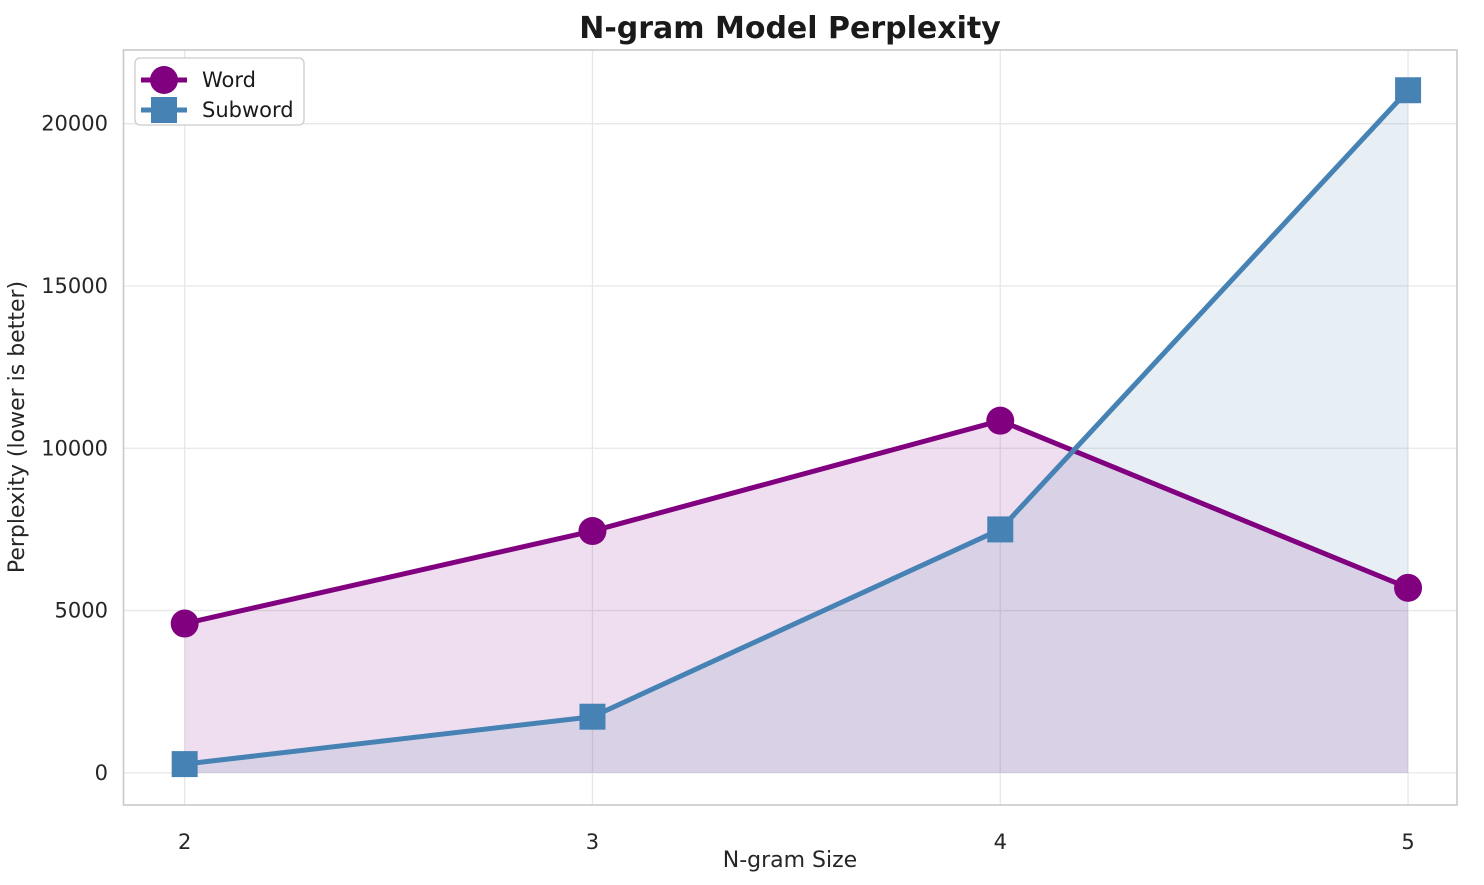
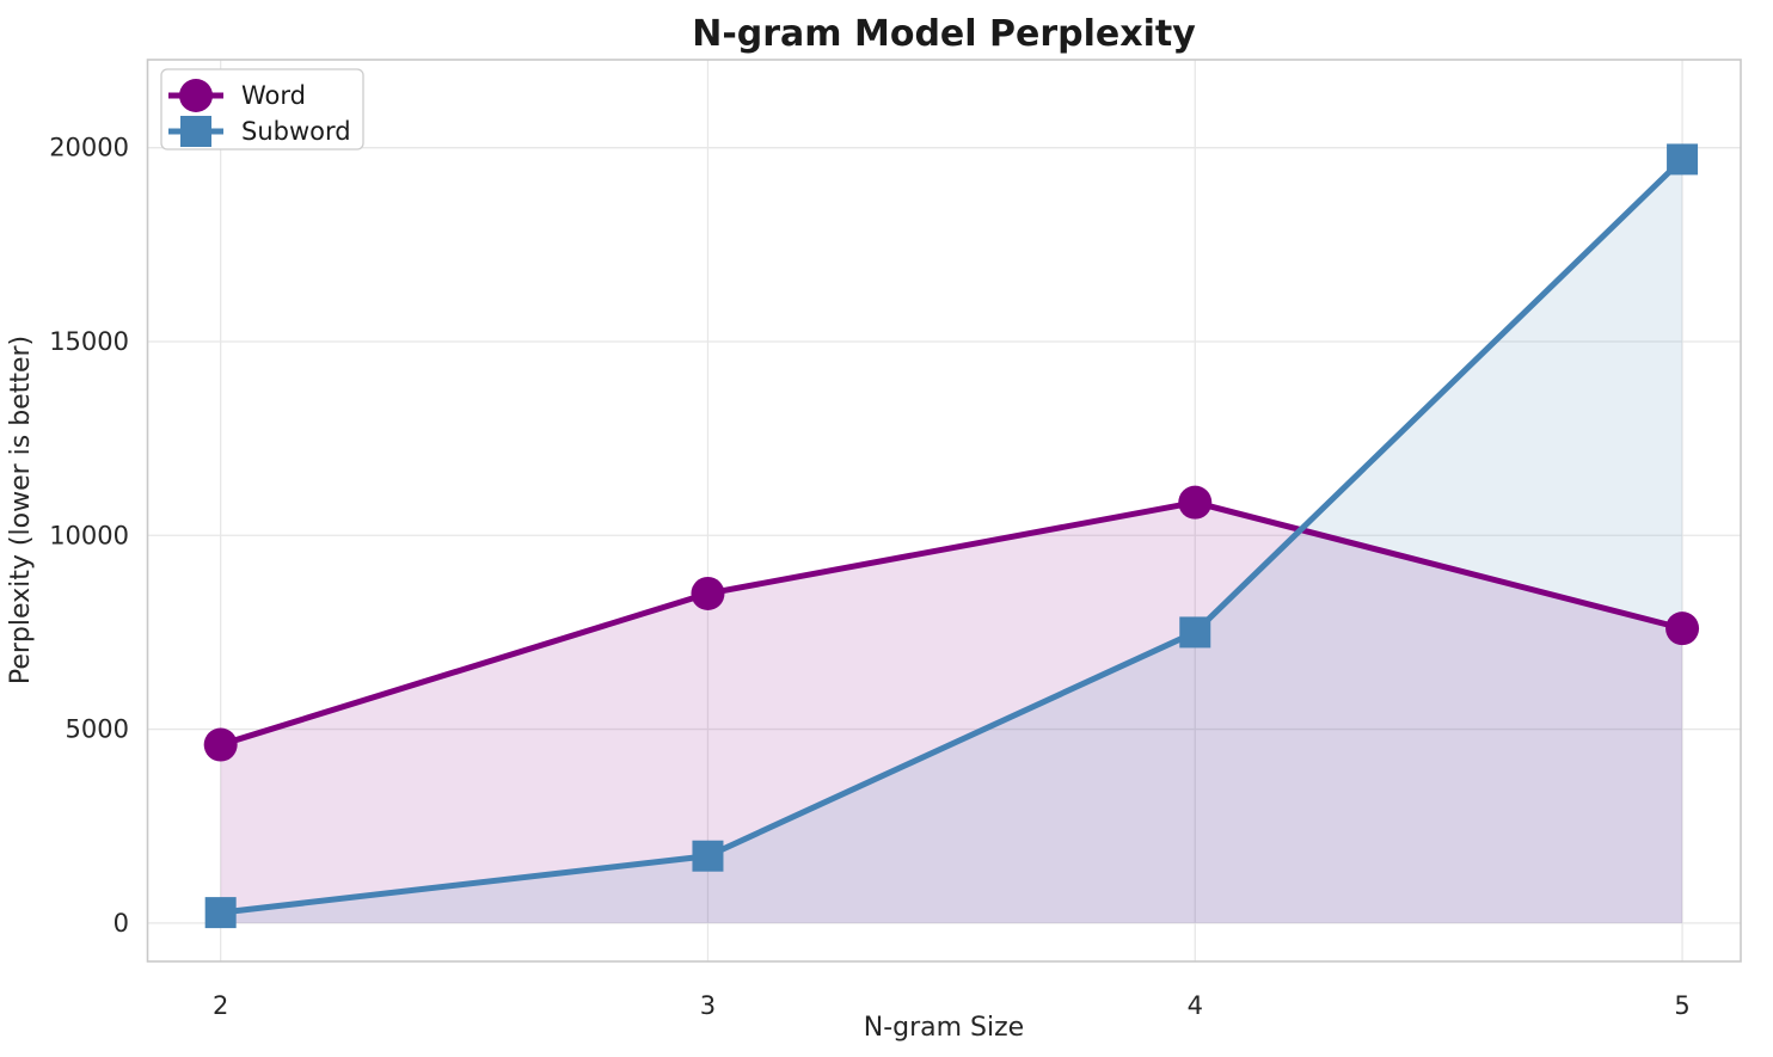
Word/3: 7400 -> 8500
Word/5: 5700 -> 7600
Subword/5: 21000 -> 19700
